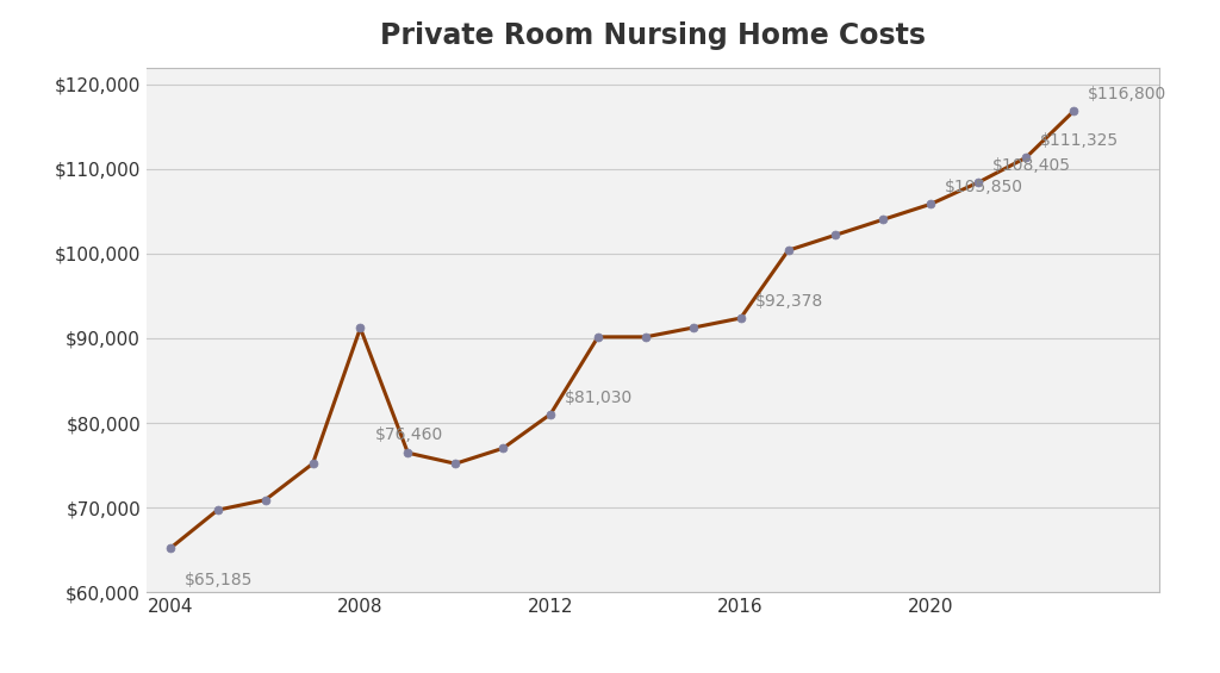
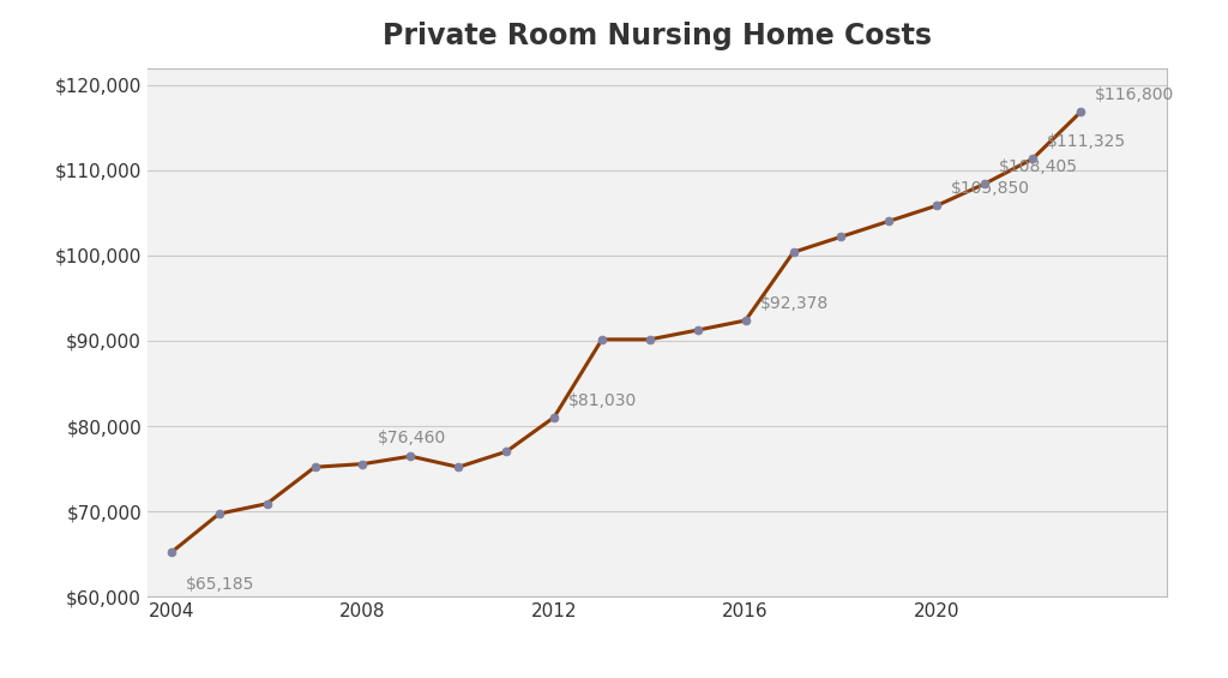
2008: $91,200 -> $75,600
